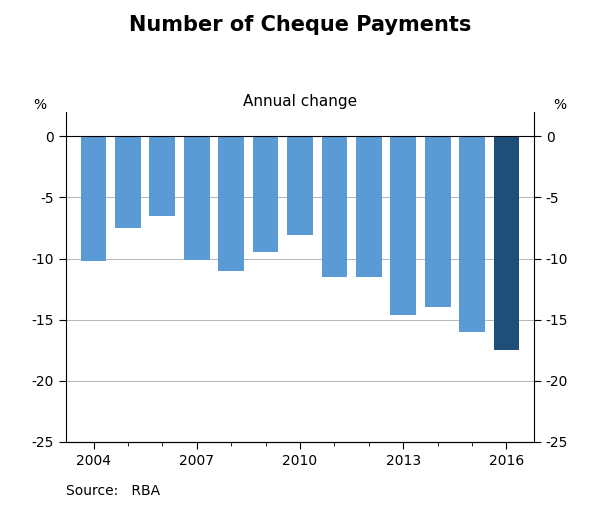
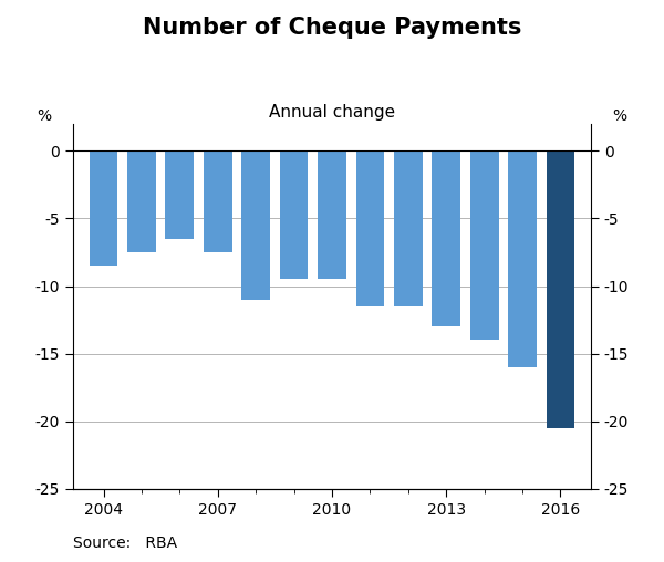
2004: -10.2 -> -8.5
2007: -10.1 -> -7.5
2010: -8.1 -> -9.5
2013: -14.6 -> -13.0
2016: -17.5 -> -20.5
